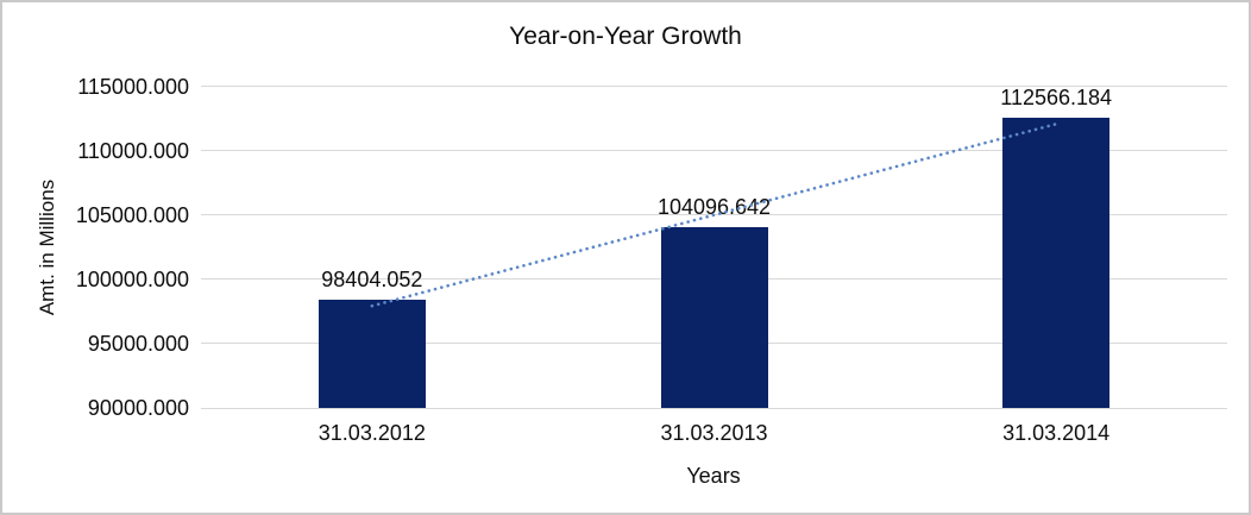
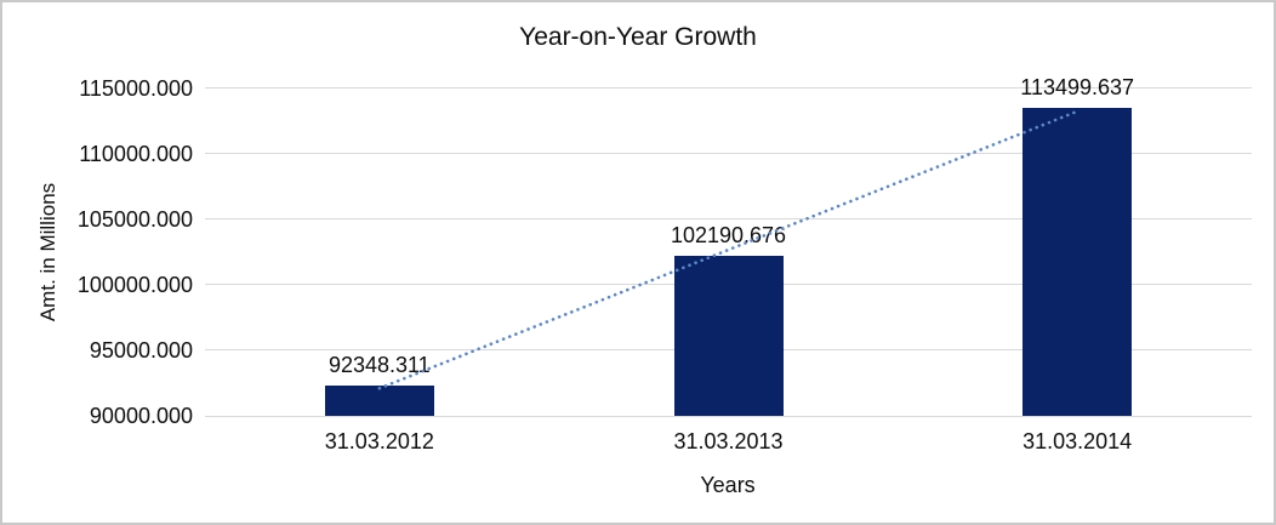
31.03.2012: 98404.052 -> 92348.311
31.03.2013: 104096.642 -> 102190.676
31.03.2014: 112566.184 -> 113499.637
